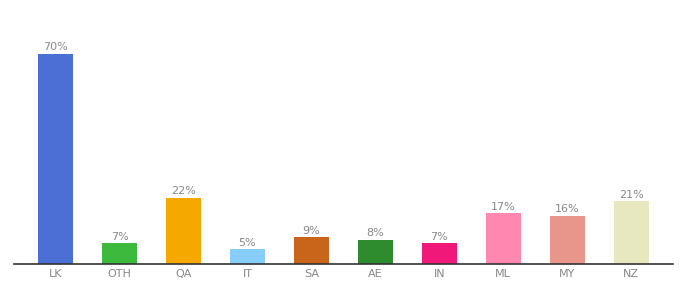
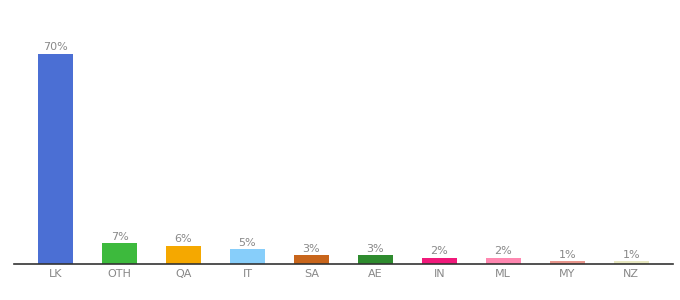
QA: 22% -> 6%
SA: 9% -> 3%
AE: 8% -> 3%
IN: 7% -> 2%
ML: 17% -> 2%
MY: 16% -> 1%
NZ: 21% -> 1%
